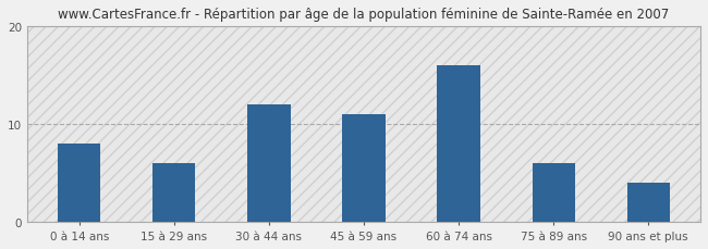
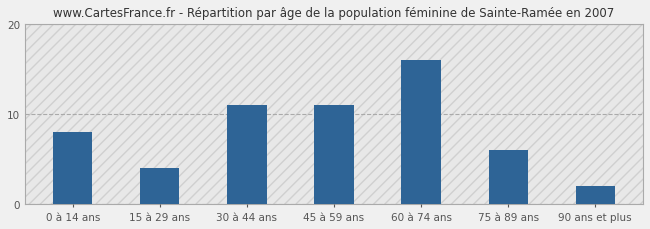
15 à 29 ans: 6 -> 4
30 à 44 ans: 12 -> 11
90 ans et plus: 4 -> 2
